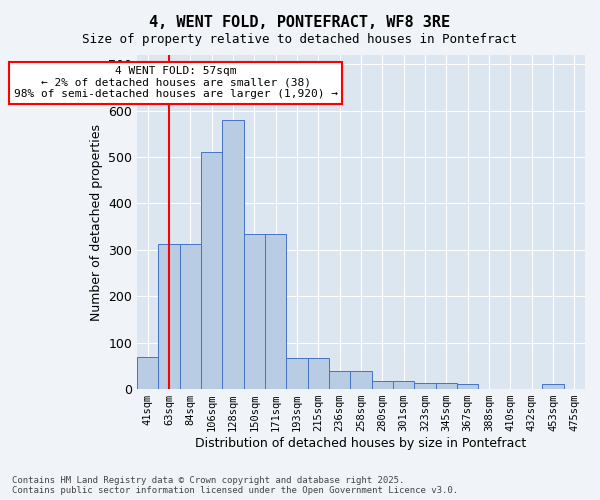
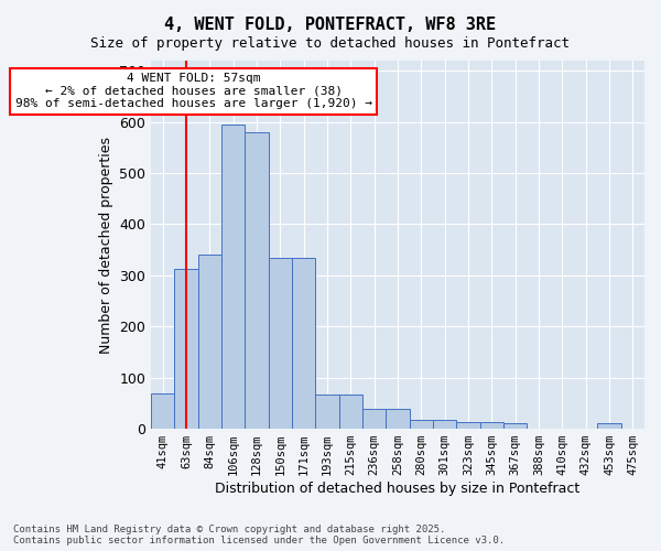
84sqm: 312 -> 340
106sqm: 510 -> 595
